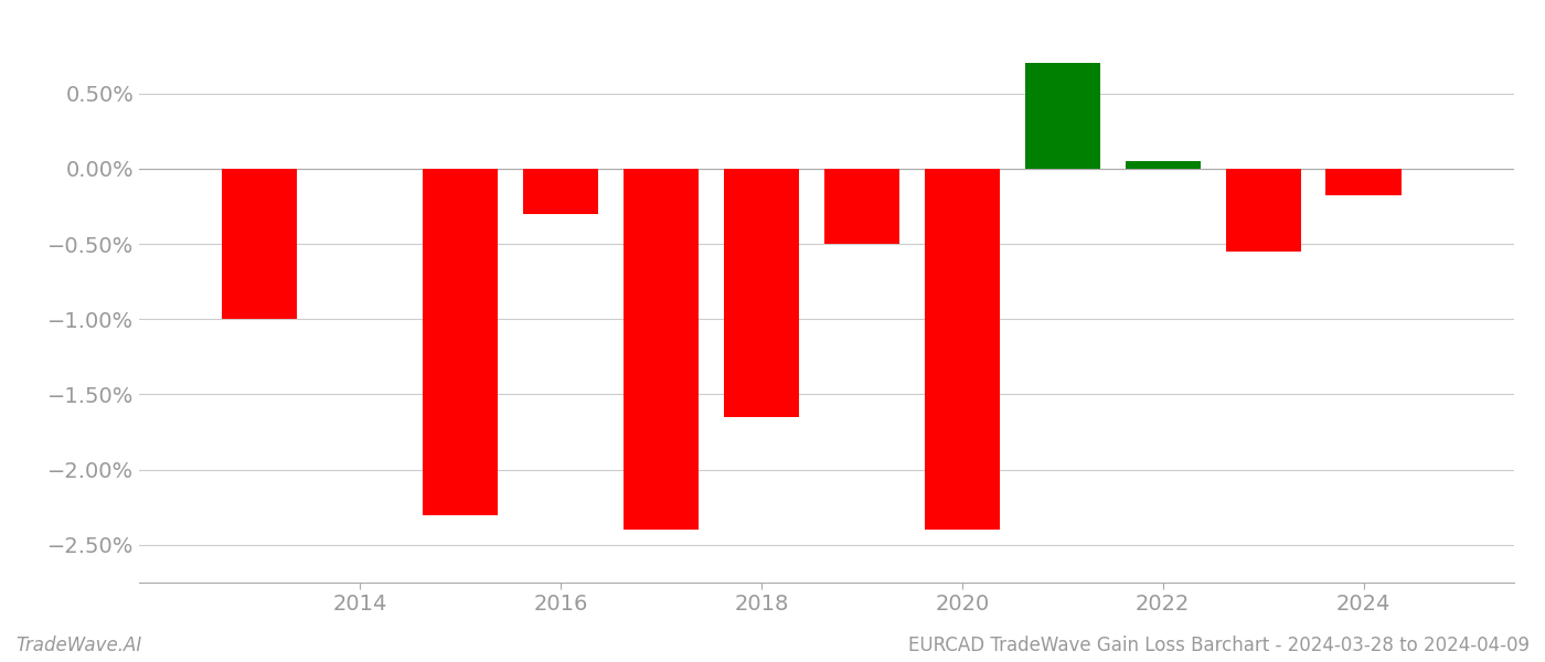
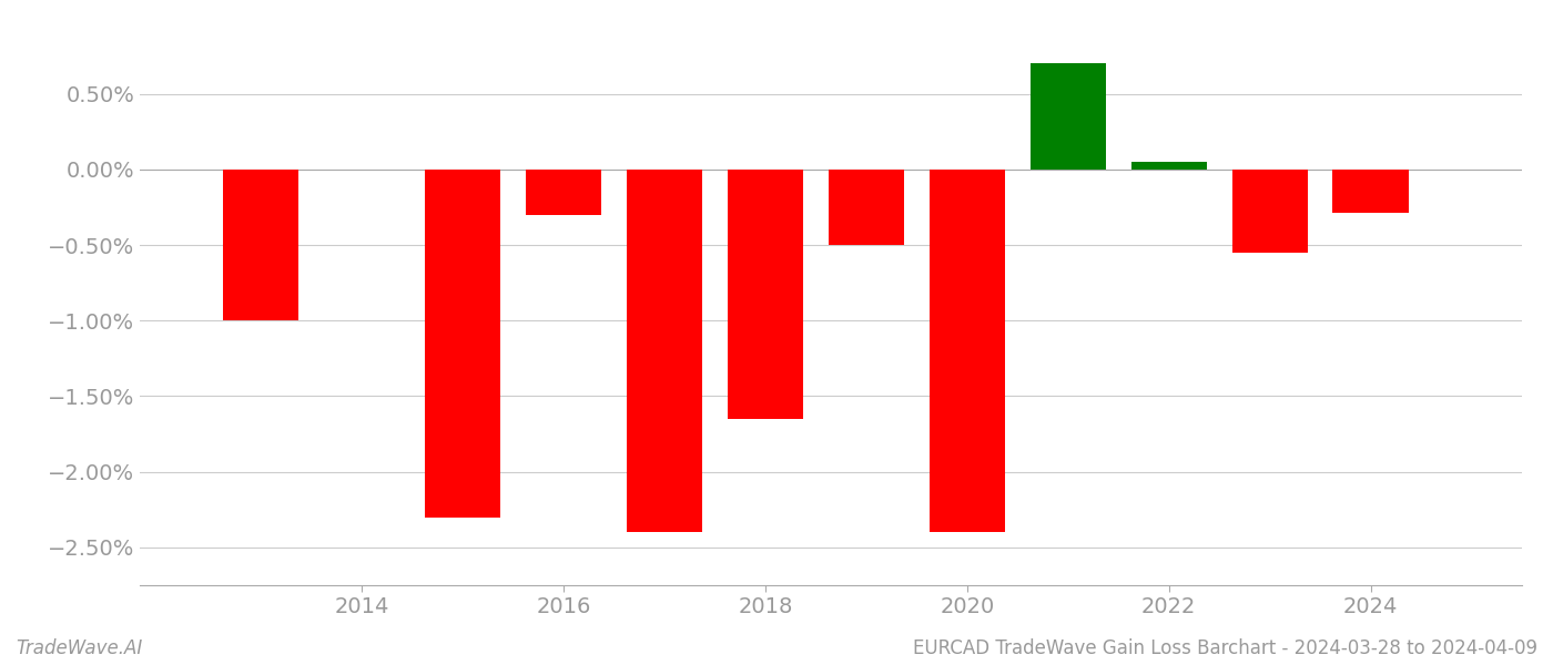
2024: -0.18% -> -0.29%
